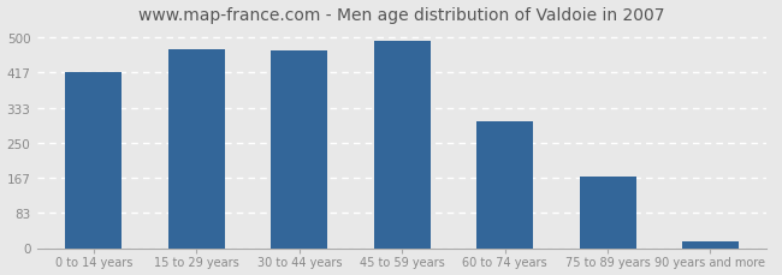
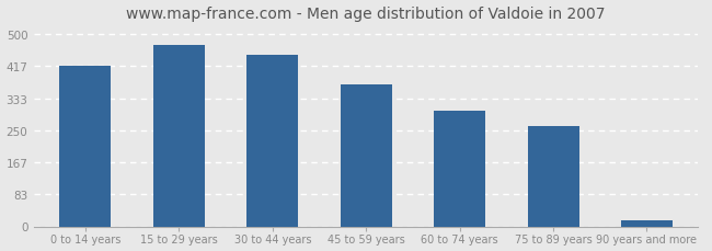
30 to 44 years: 468 -> 445
45 to 59 years: 490 -> 370
75 to 89 years: 170 -> 260
